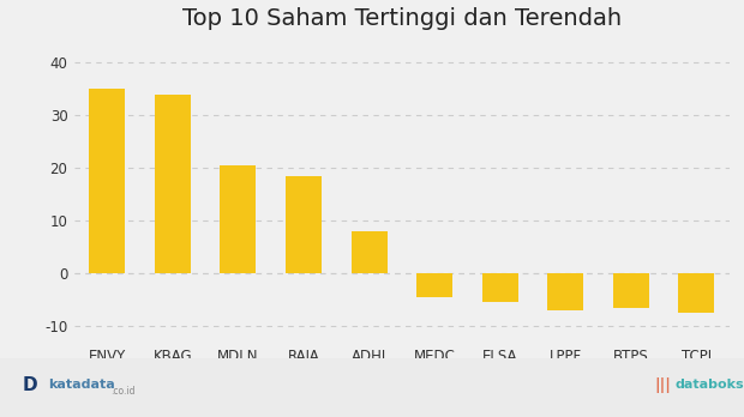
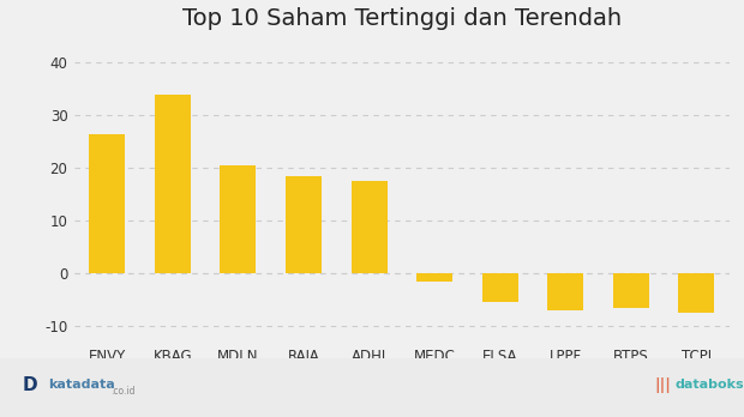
ENVY: 35.0 -> 26.5
ADHI: 8.0 -> 17.5
MEDC: -4.5 -> -1.5
